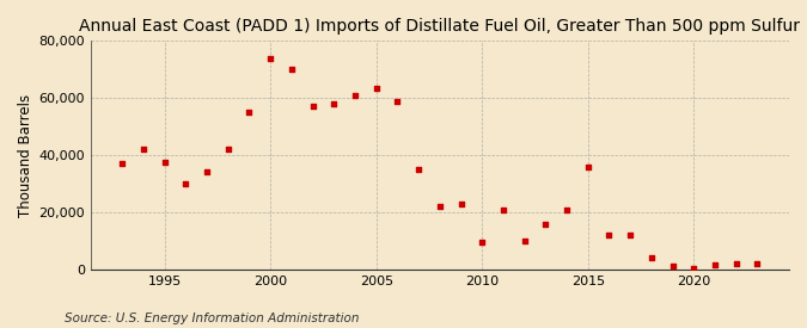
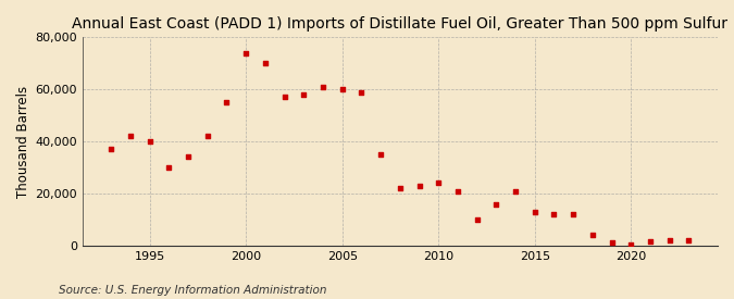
1995: 37,500 -> 40,000
2005: 63,500 -> 60,000
2010: 9,500 -> 24,000
2015: 36,000 -> 13,000
